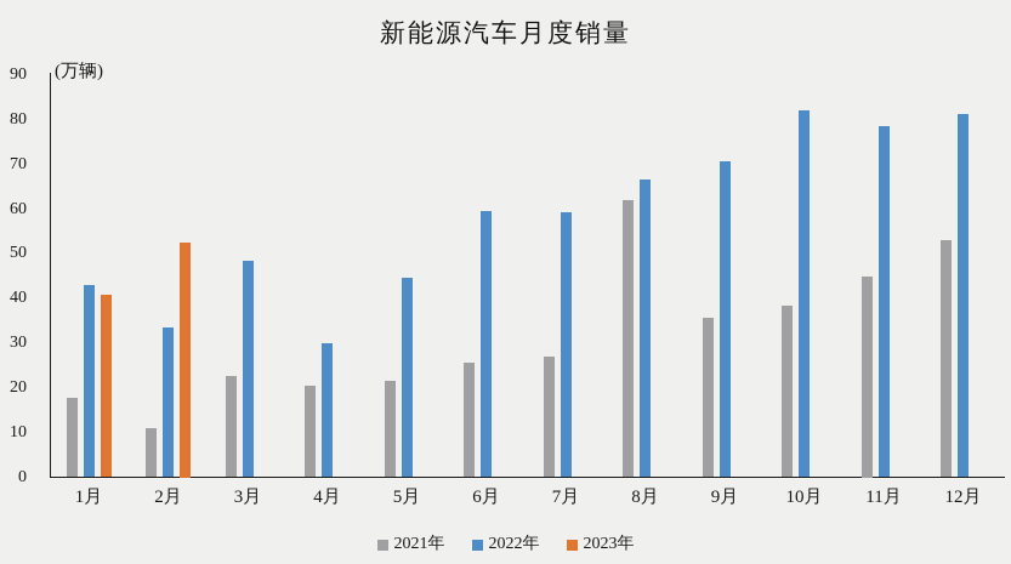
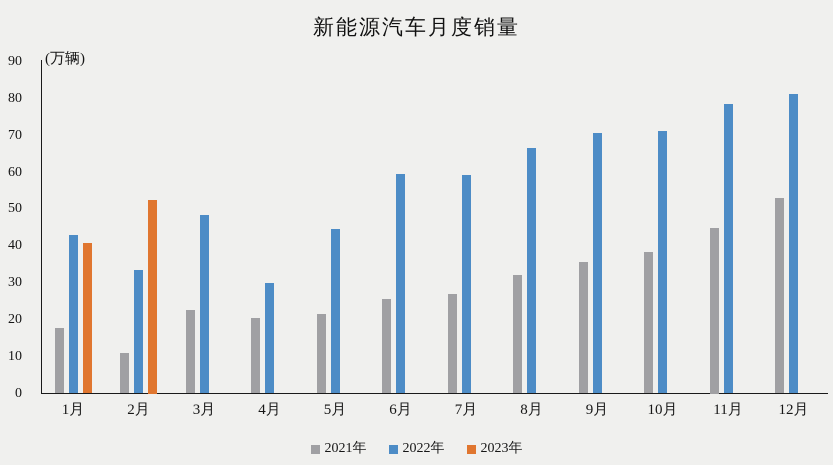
2021年/8月: 62 -> 32
2022年/10月: 82 -> 71
